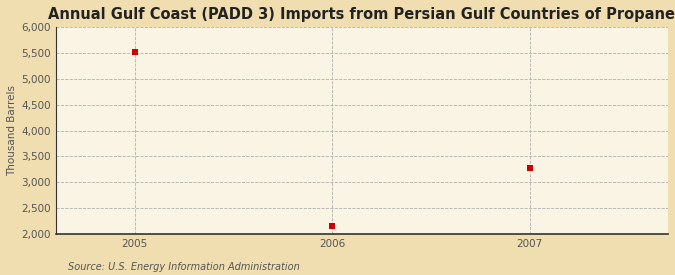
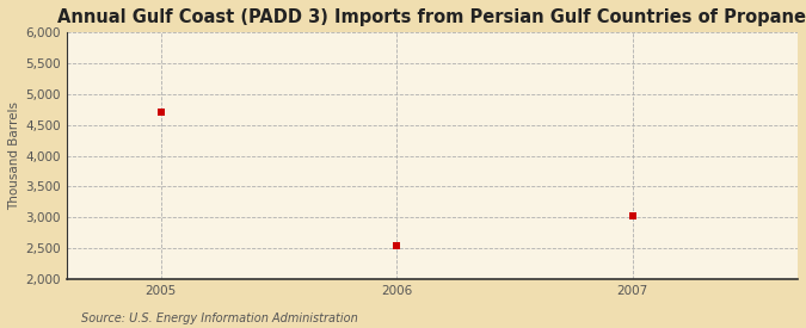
2005: 5,520 -> 4,700
2006: 2,150 -> 2,540
2007: 3,280 -> 3,020
